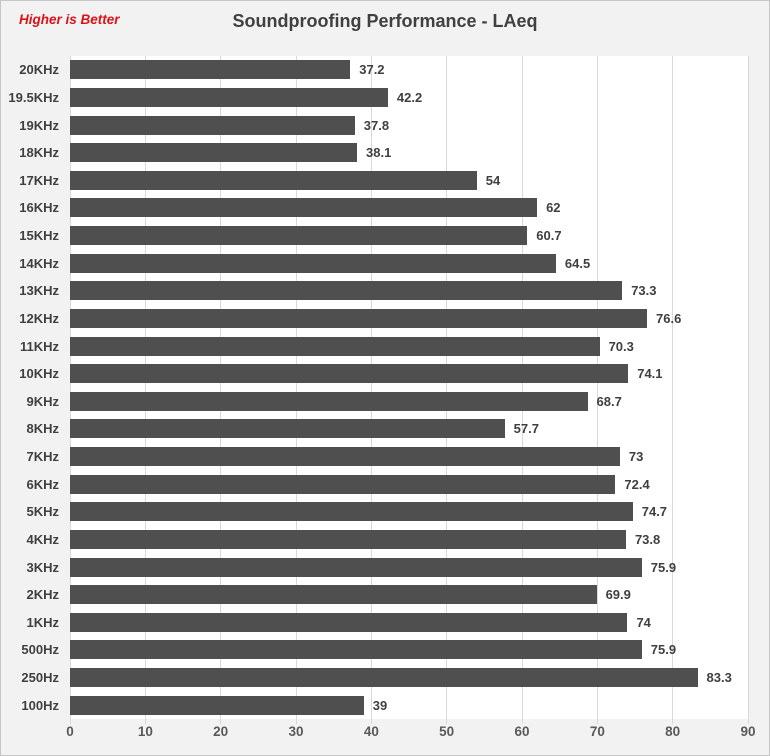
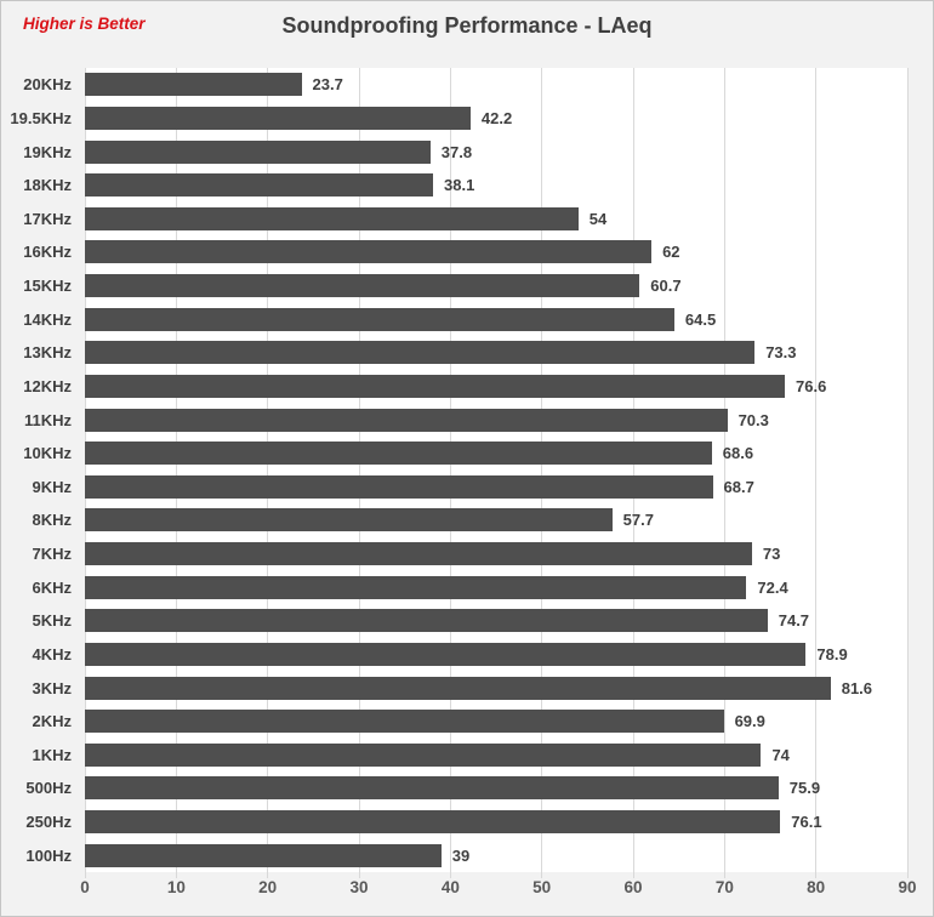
20KHz: 37.2 -> 23.7
10KHz: 74.1 -> 68.6
4KHz: 73.8 -> 78.9
3KHz: 75.9 -> 81.6
250Hz: 83.3 -> 76.1
